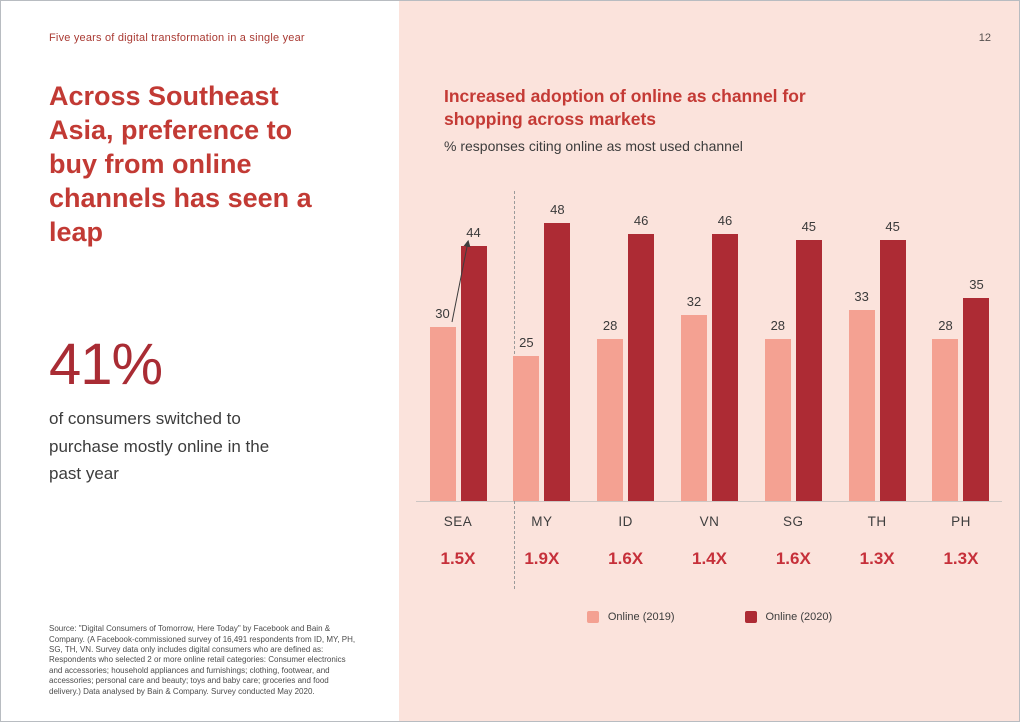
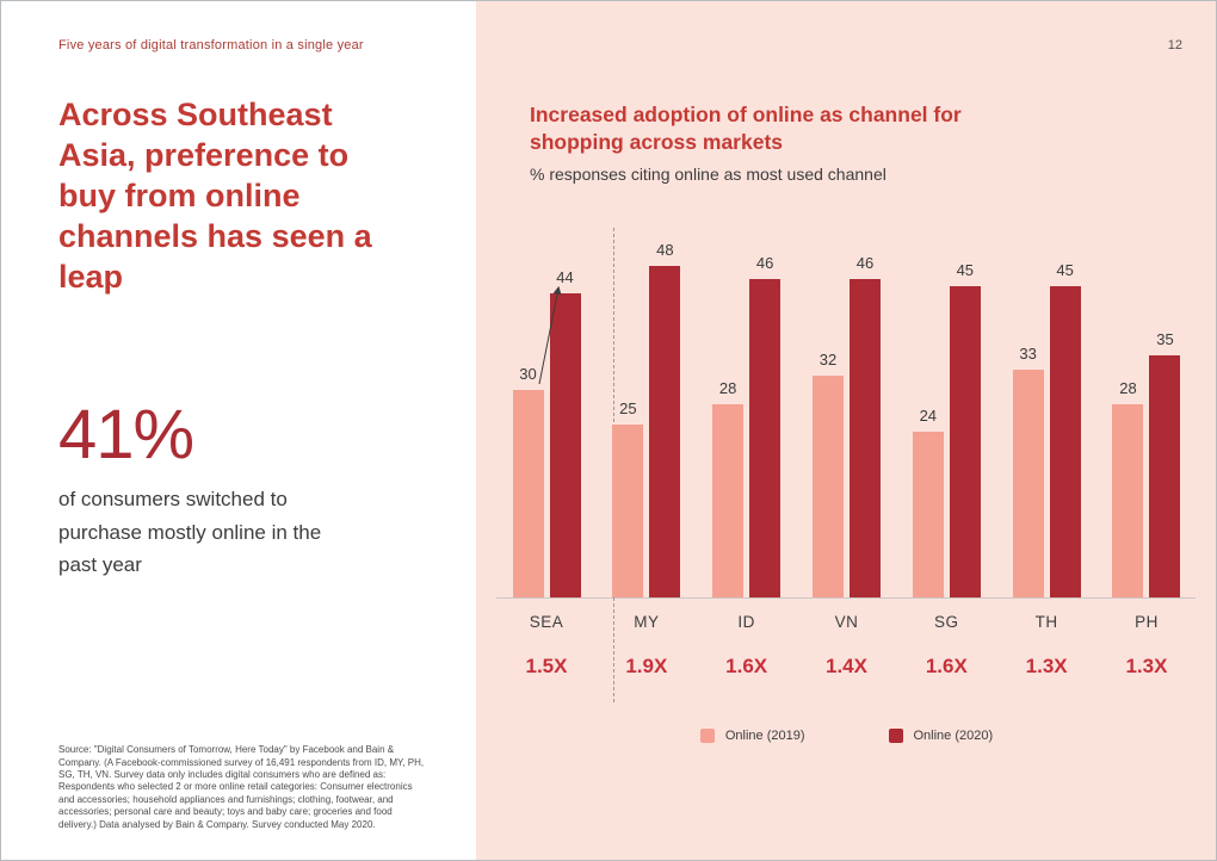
Online (2019)/SG: 28 -> 24
